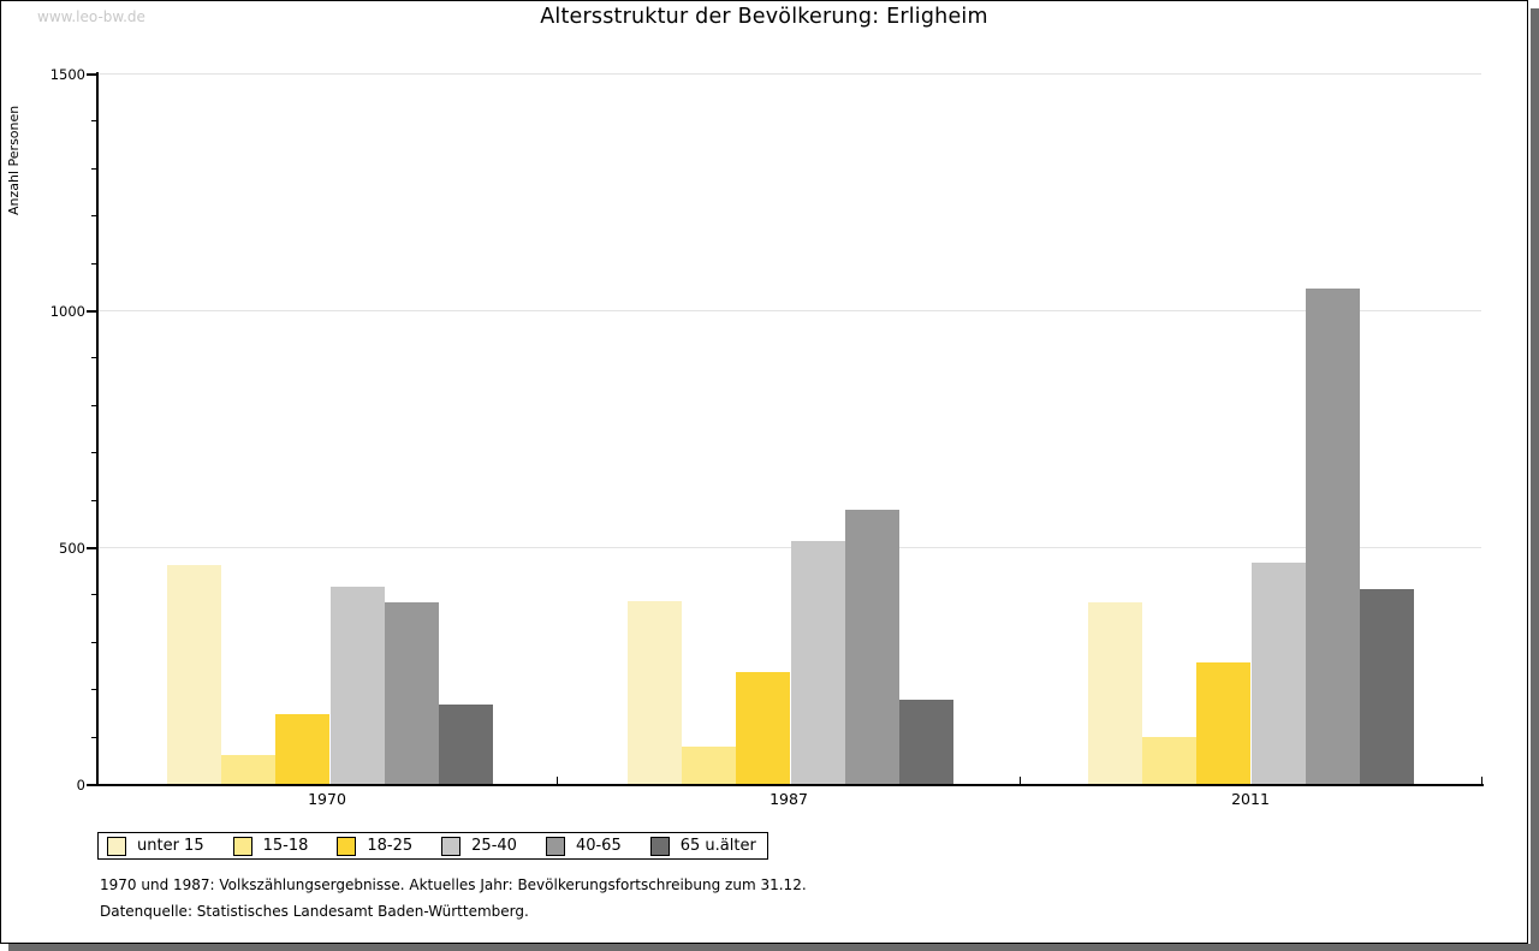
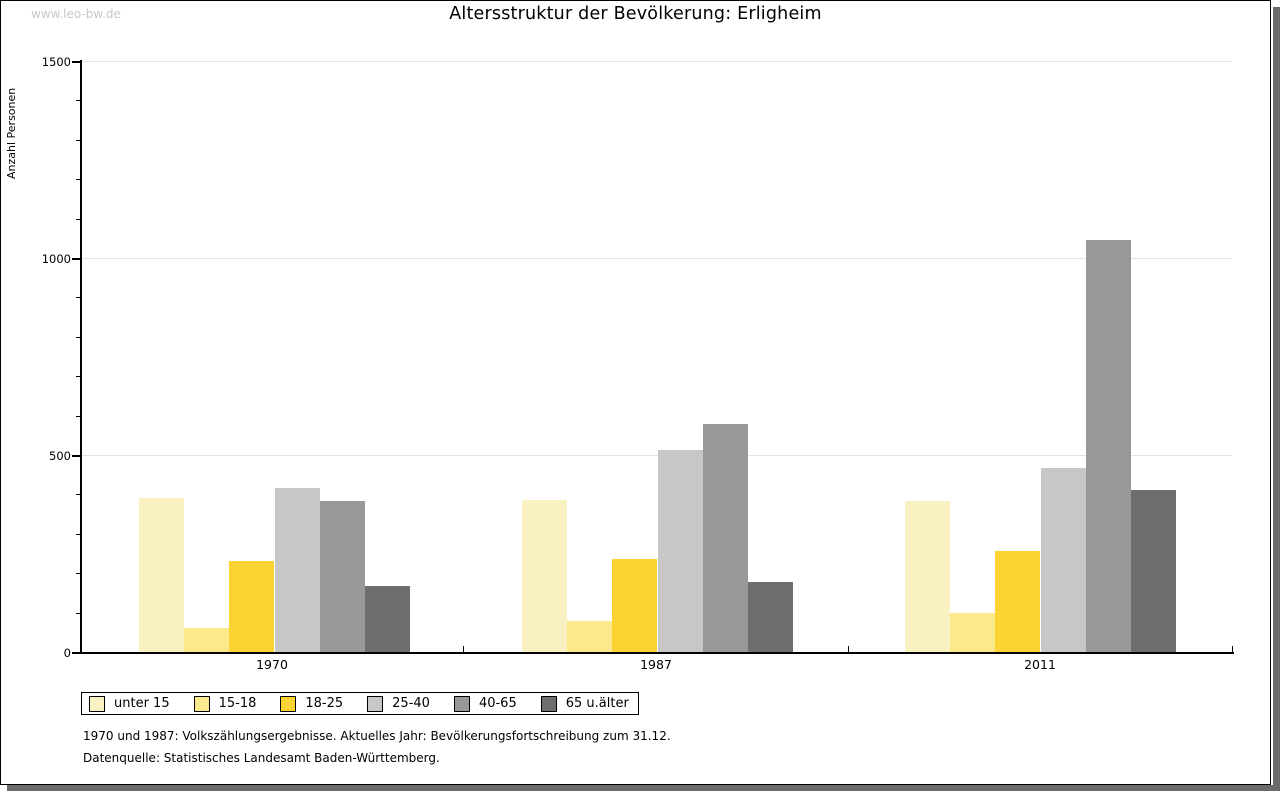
unter 15/1970: 460 -> 390
18-25/1970: 150 -> 230
